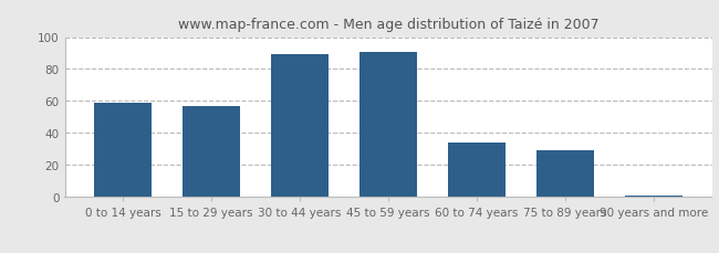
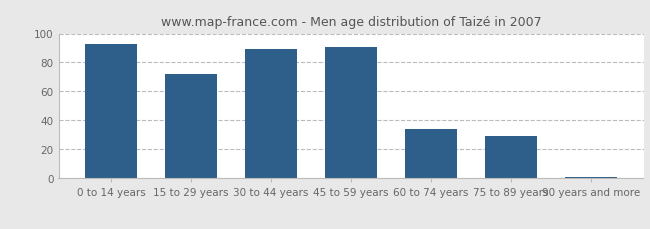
0 to 14 years: 59 -> 93
15 to 29 years: 57 -> 72
